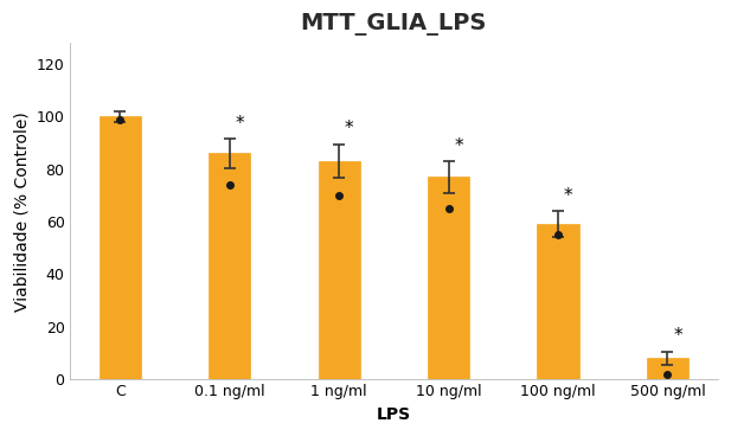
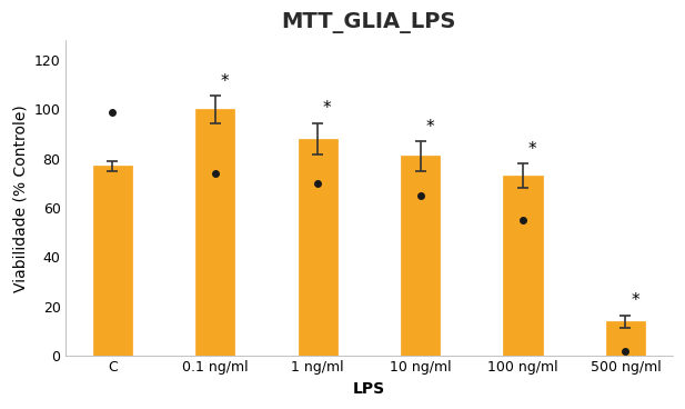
C: 100 -> 77
0.1 ng/ml: 86 -> 100
1 ng/ml: 83 -> 88
10 ng/ml: 77 -> 81
100 ng/ml: 59 -> 73
500 ng/ml: 8 -> 14
